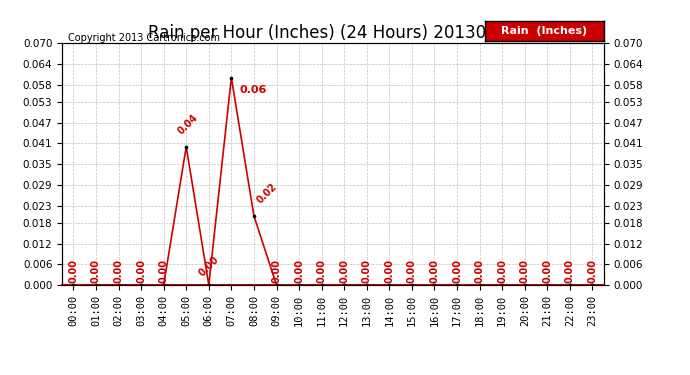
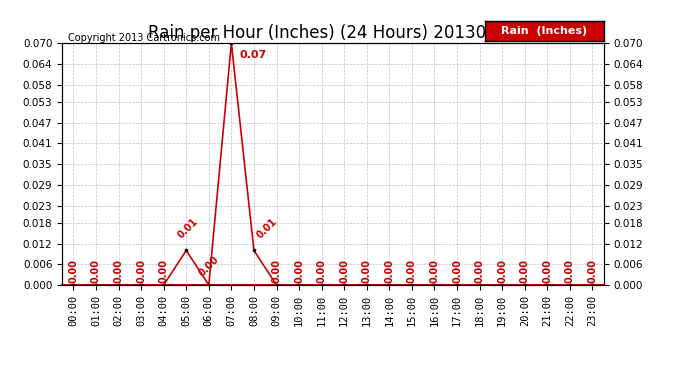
05:00: 0.04 -> 0.01
07:00: 0.06 -> 0.07
08:00: 0.02 -> 0.01
